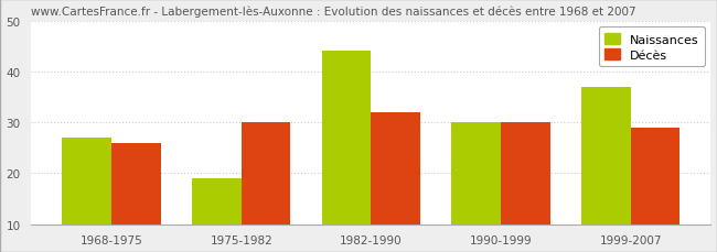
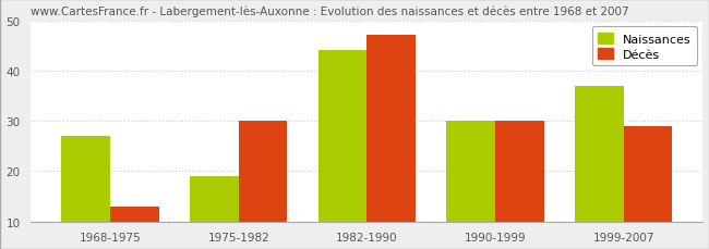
Décès/1968-1975: 26 -> 13
Décès/1982-1990: 32 -> 47
